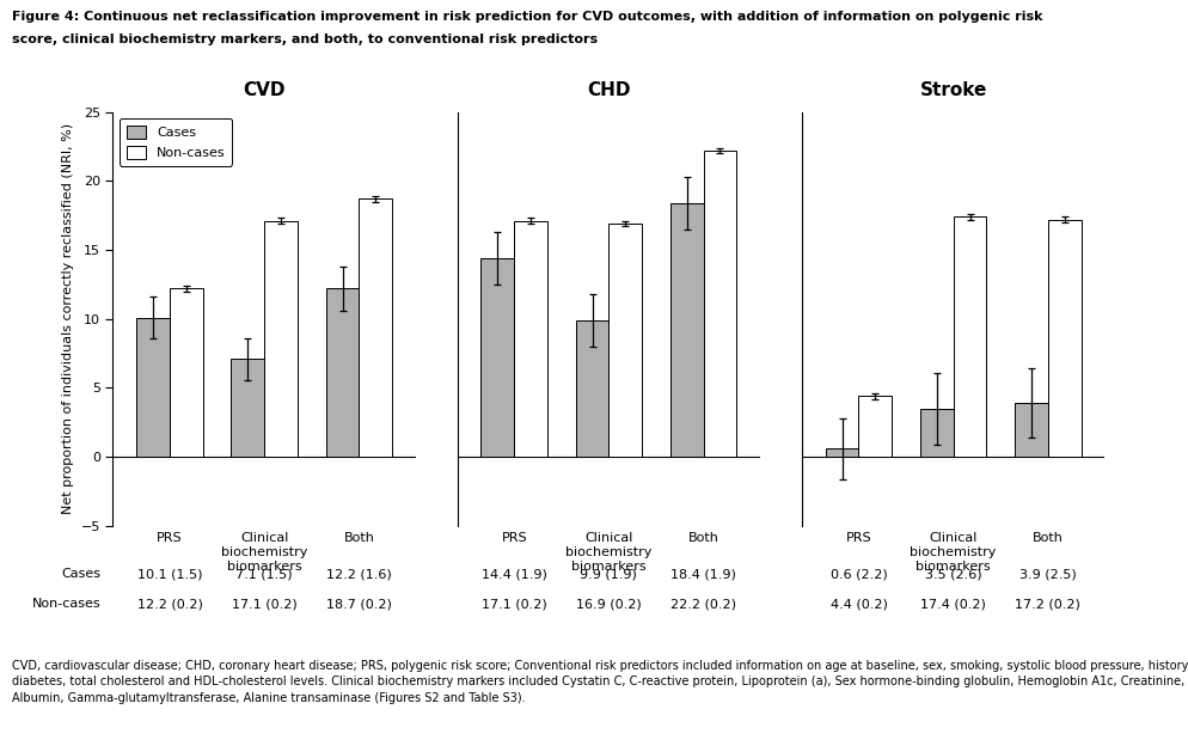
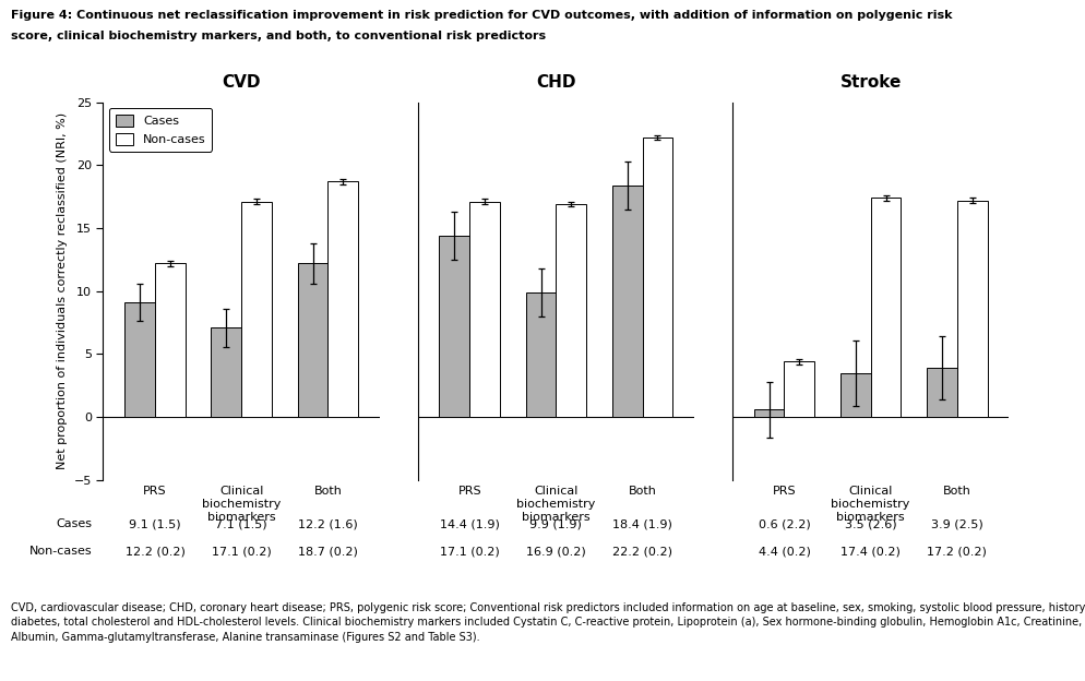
CVD/Cases/PRS: 10.1 -> 9.1
